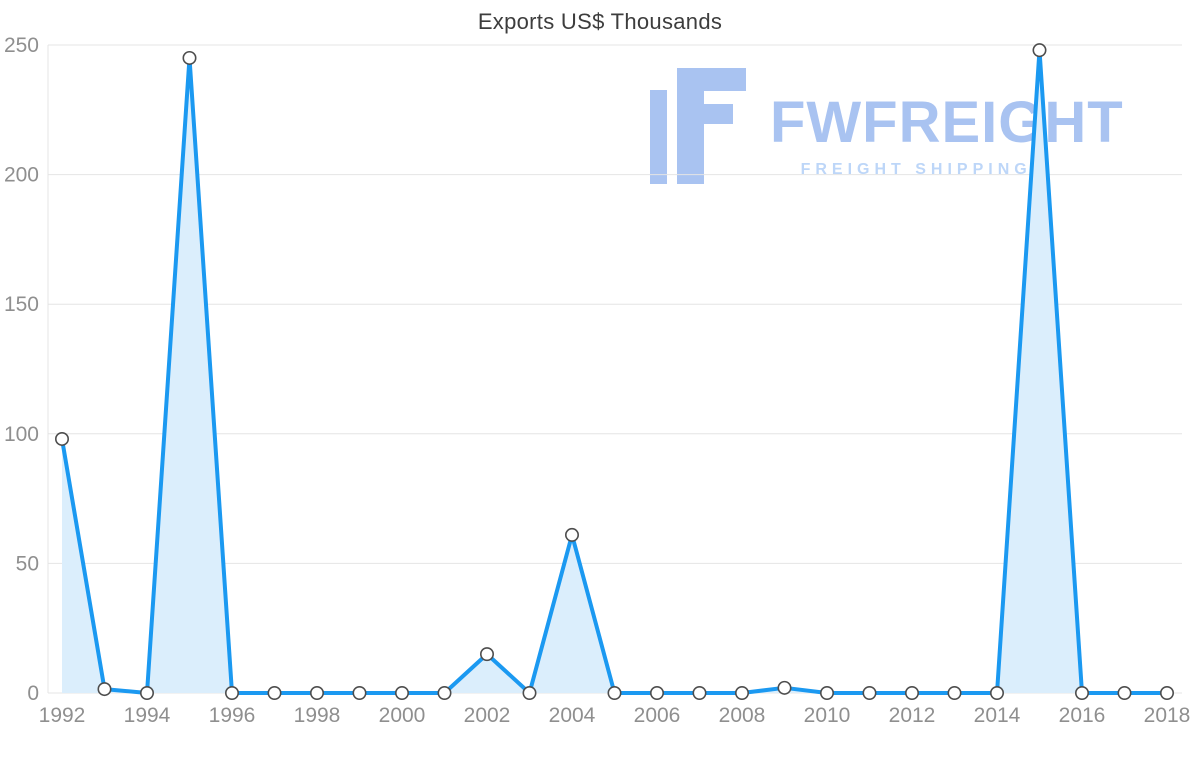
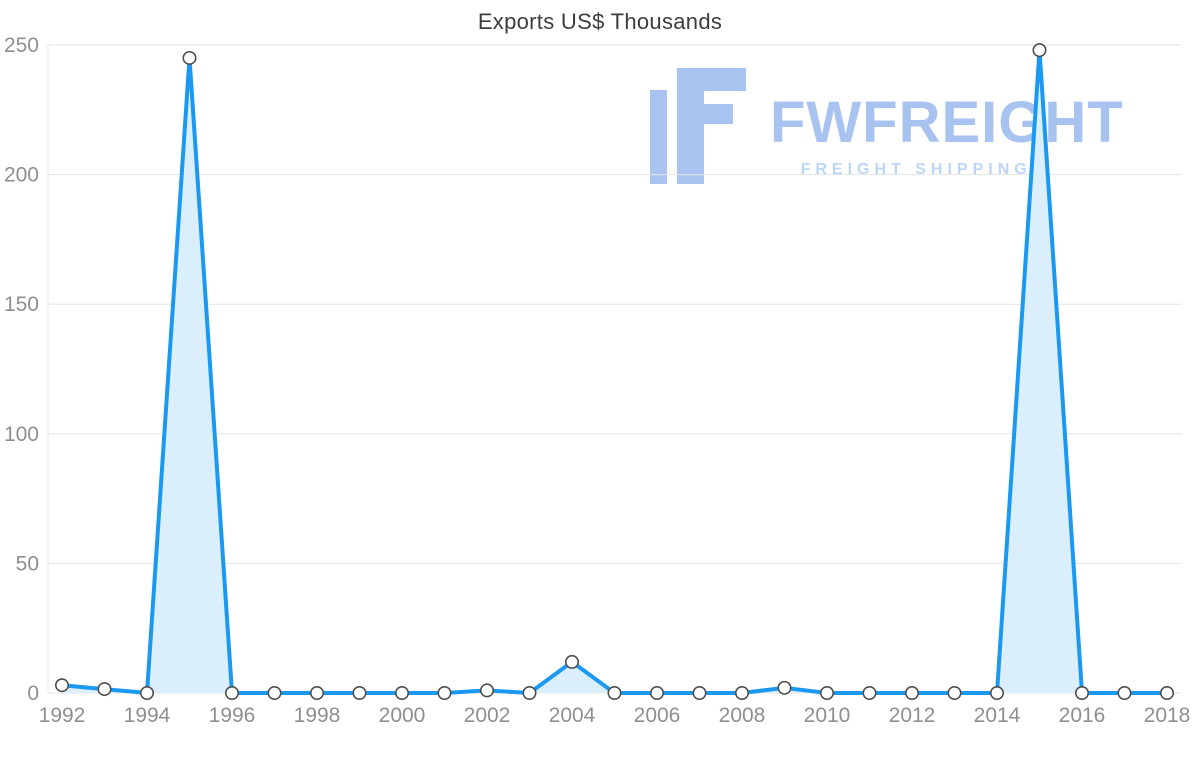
1992: 98 -> 3
2002: 15 -> 1
2004: 61 -> 12
